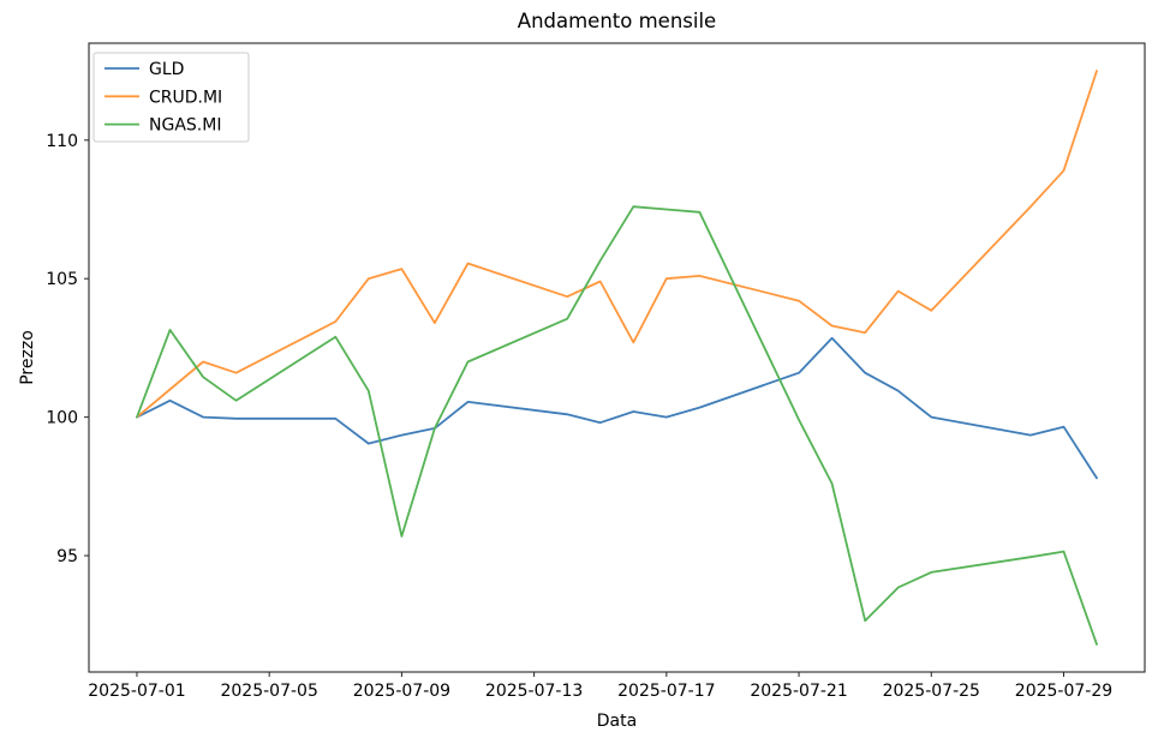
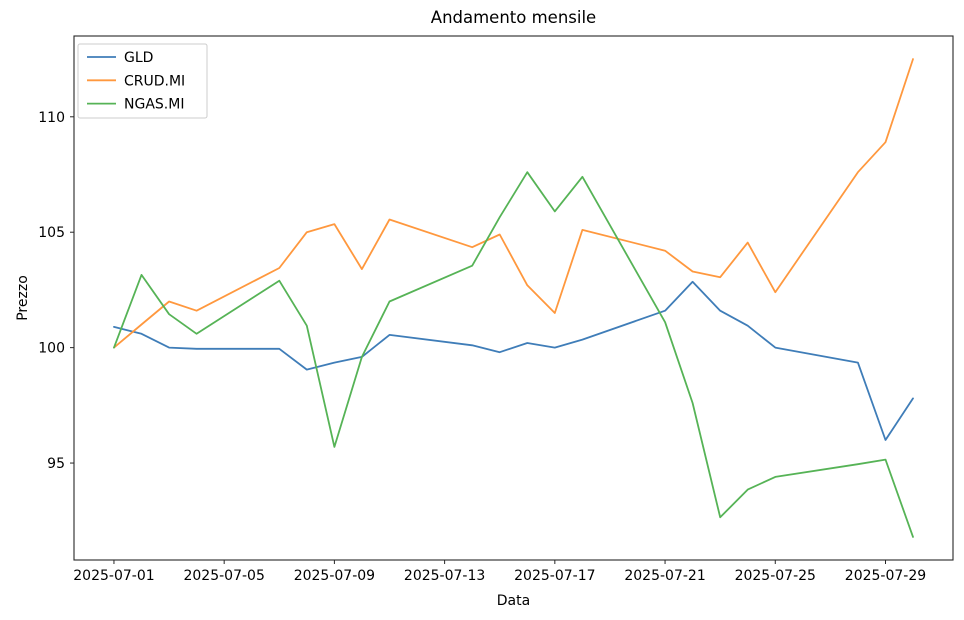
GLD/2025-07-01: 100.0 -> 100.9
CRUD.MI/2025-07-17: 105.0 -> 101.5
NGAS.MI/2025-07-17: 107.5 -> 105.9
NGAS.MI/2025-07-21: 99.9 -> 101.1
CRUD.MI/2025-07-25: 103.8 -> 102.4
GLD/2025-07-29: 99.7 -> 96.0
